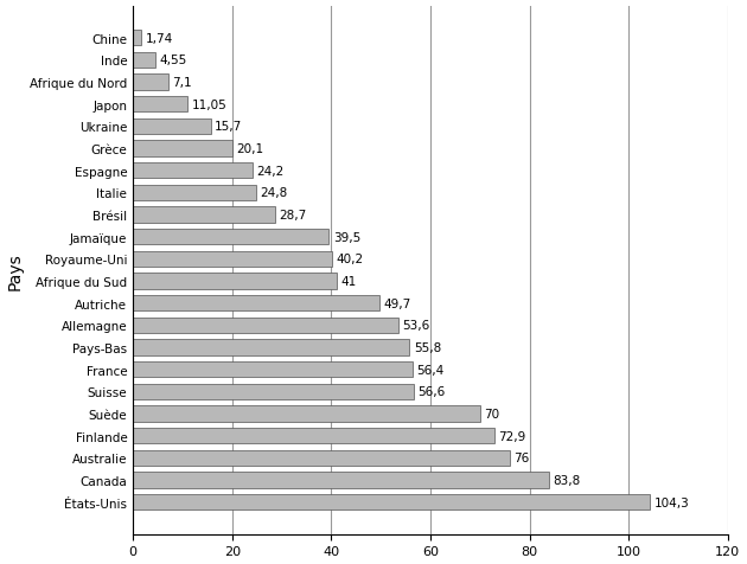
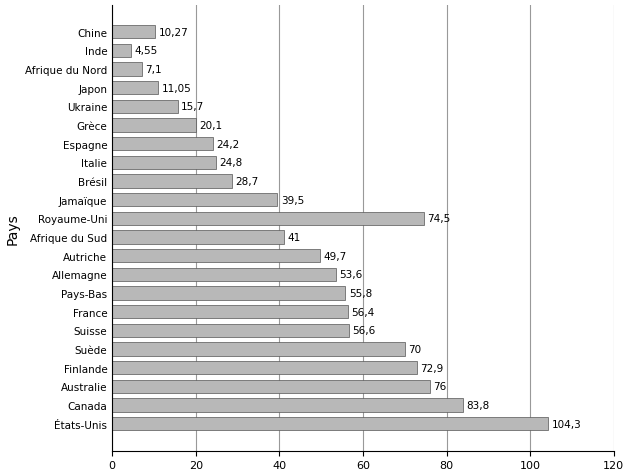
Chine: 1,74 -> 10,27
Royaume-Uni: 40,2 -> 74,5
